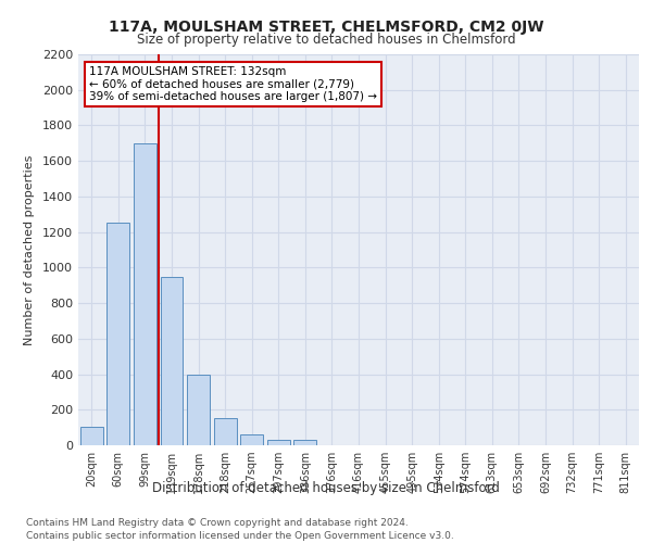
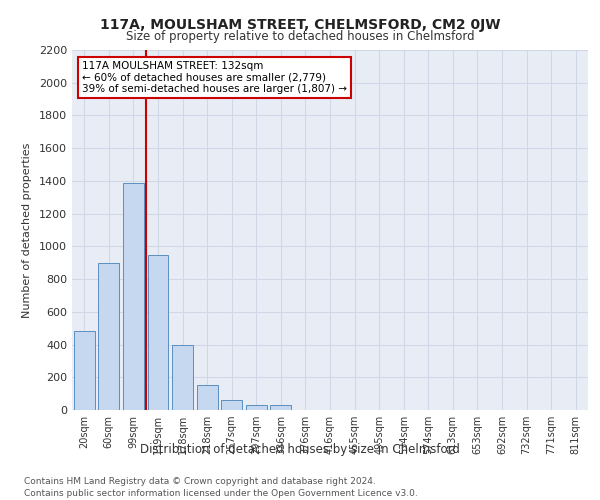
20sqm: 100 -> 480
60sqm: 1250 -> 900
99sqm: 1700 -> 1390
